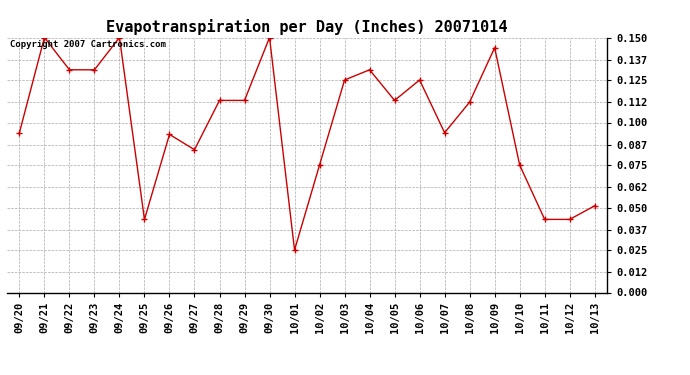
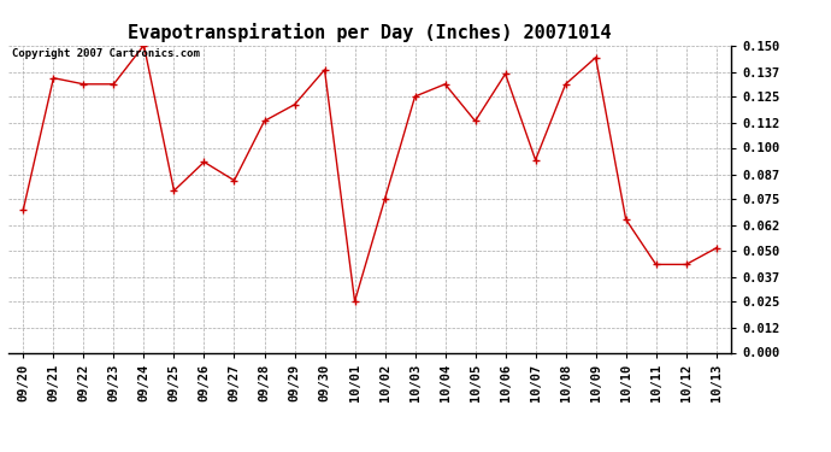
09/20: 0.094 -> 0.070
09/21: 0.150 -> 0.134
09/25: 0.043 -> 0.079
09/29: 0.113 -> 0.121
09/30: 0.150 -> 0.138
10/06: 0.125 -> 0.136
10/08: 0.112 -> 0.131
10/10: 0.075 -> 0.065
